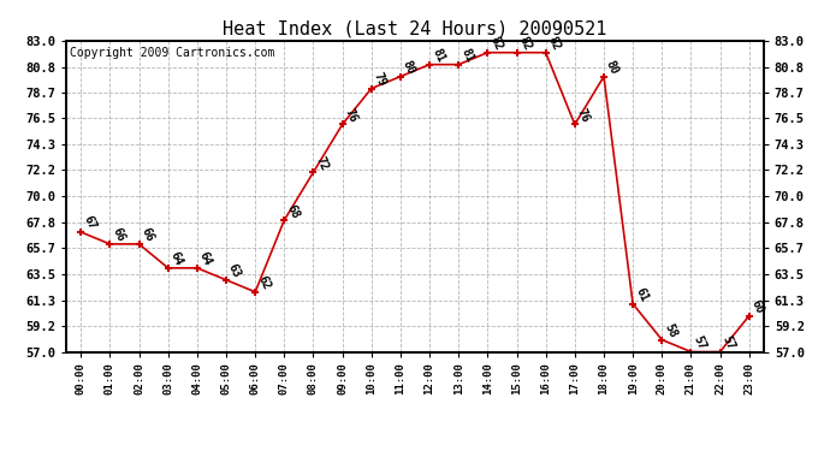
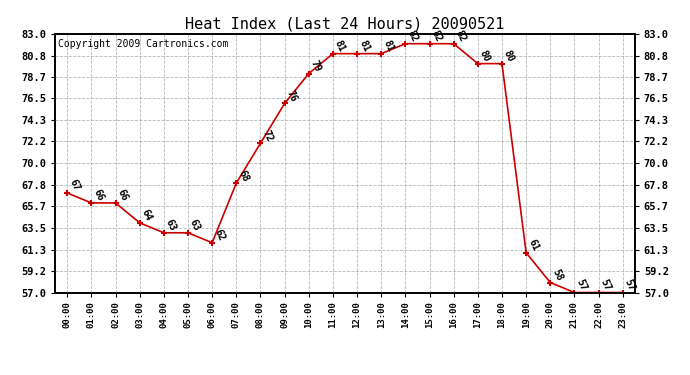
04:00: 64 -> 63
11:00: 80 -> 81
17:00: 76 -> 80
23:00: 60 -> 57
